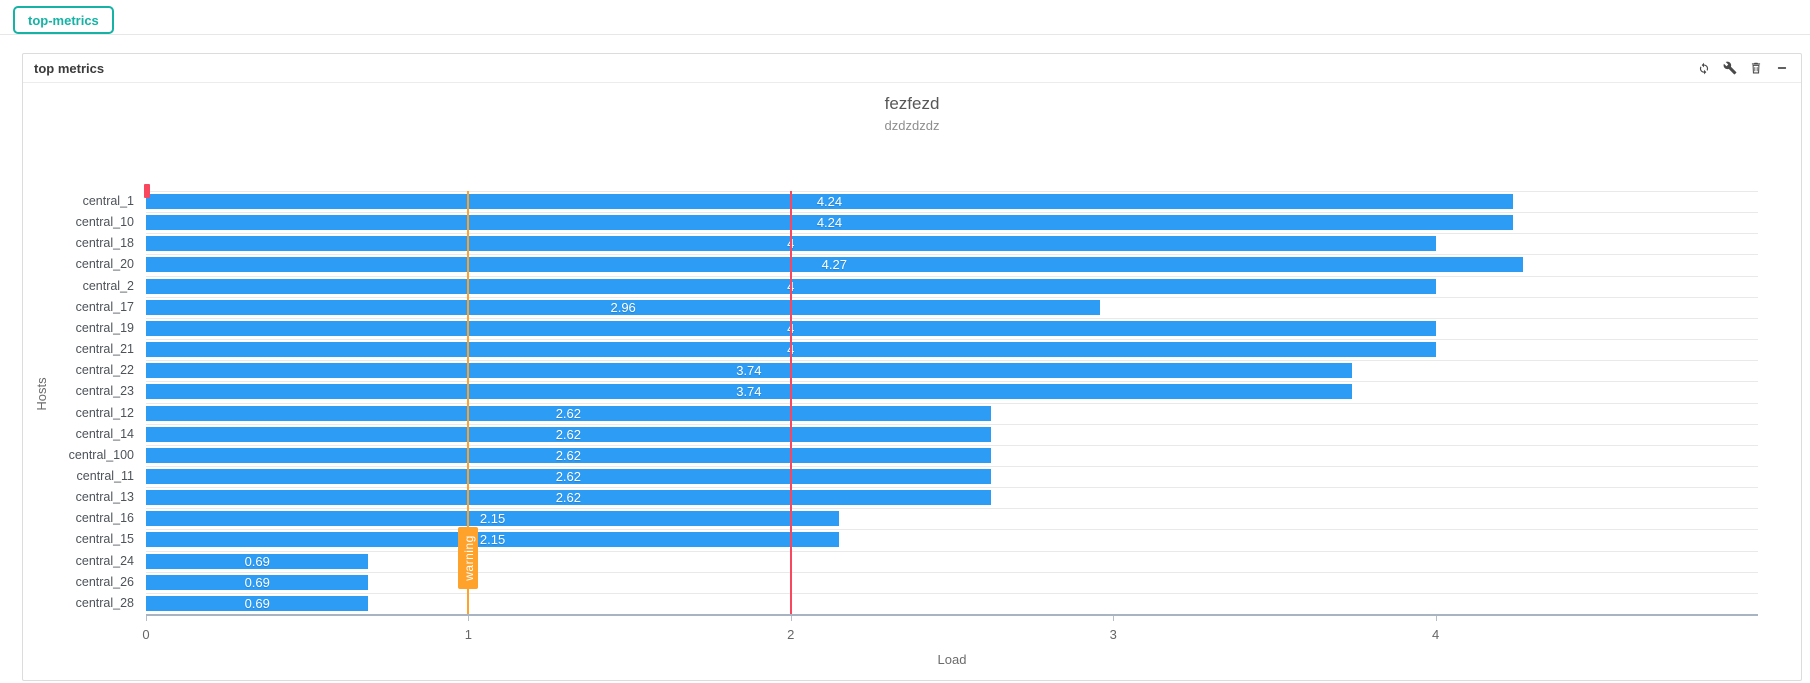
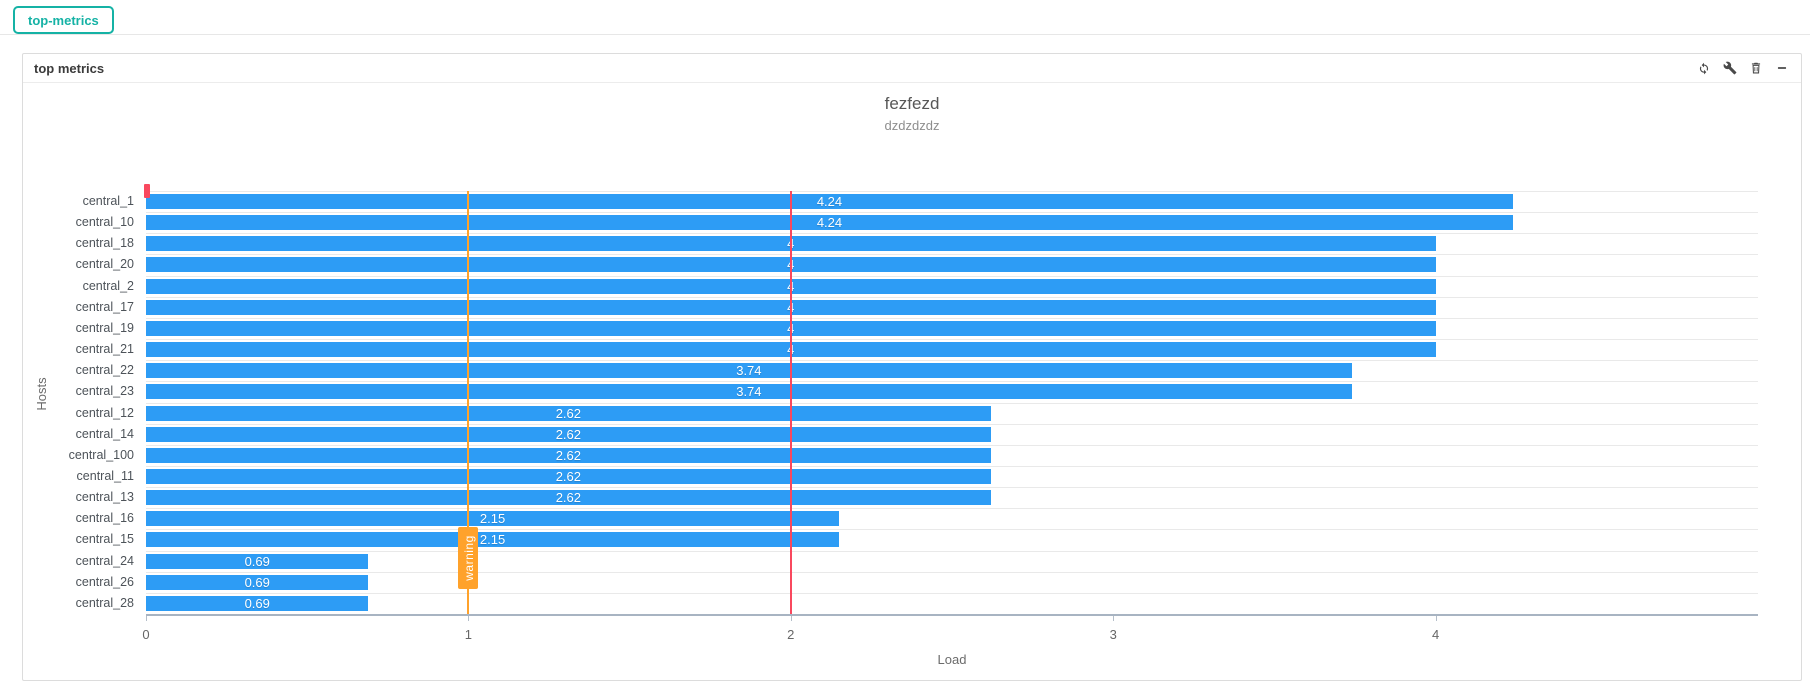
central_20: 4.27 -> 4
central_17: 2.96 -> 4
